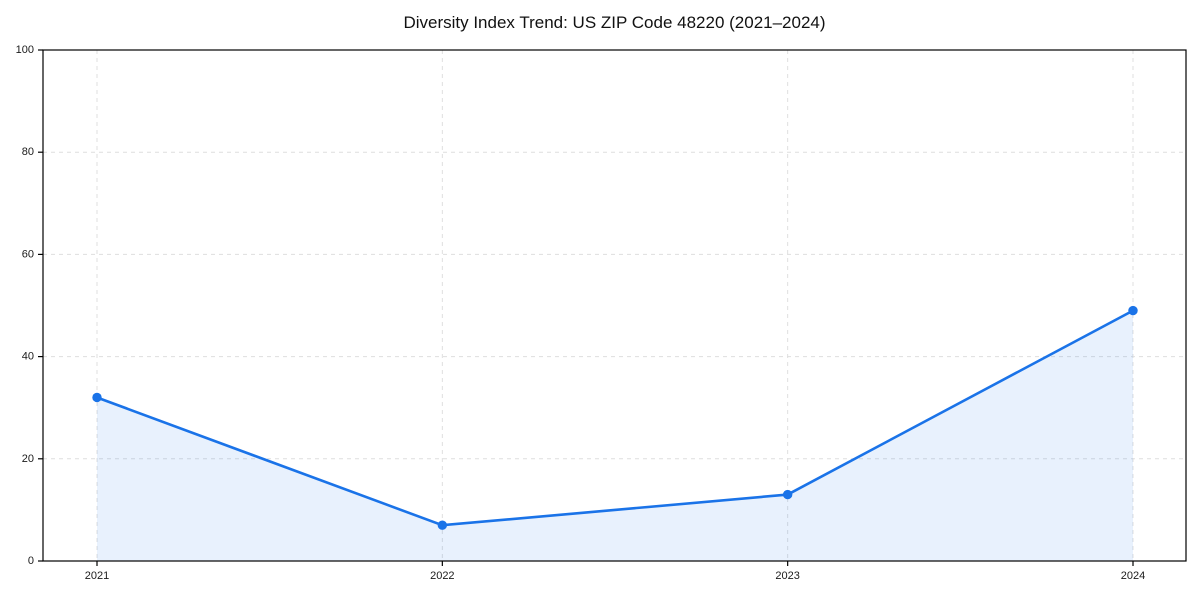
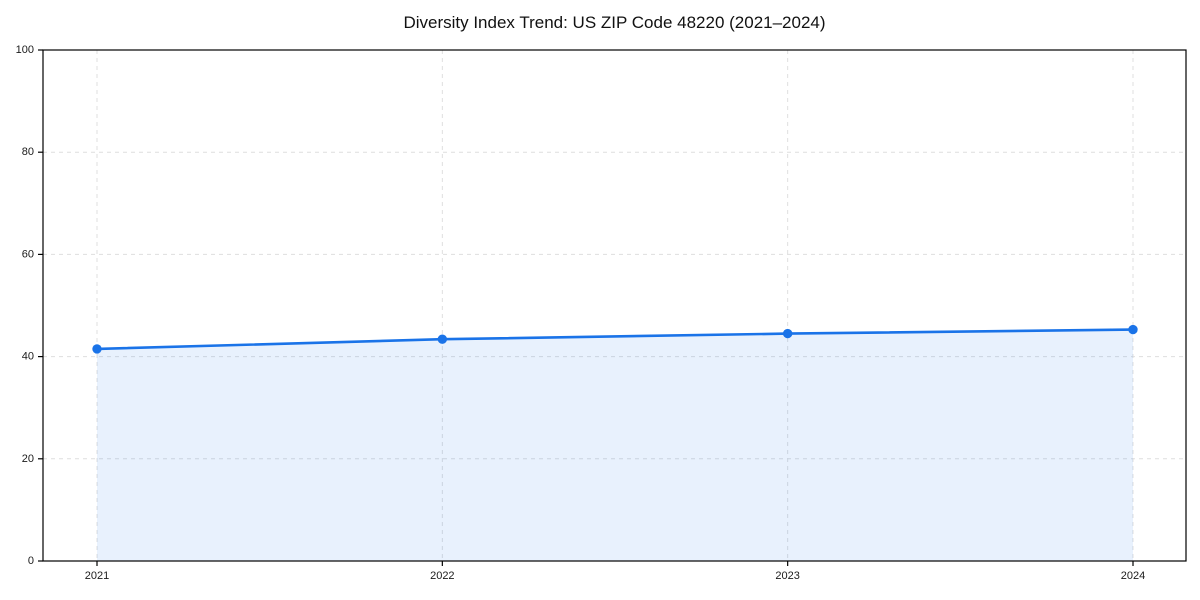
2021: 32 -> 42
2022: 7 -> 43
2023: 13 -> 44
2024: 49 -> 45
